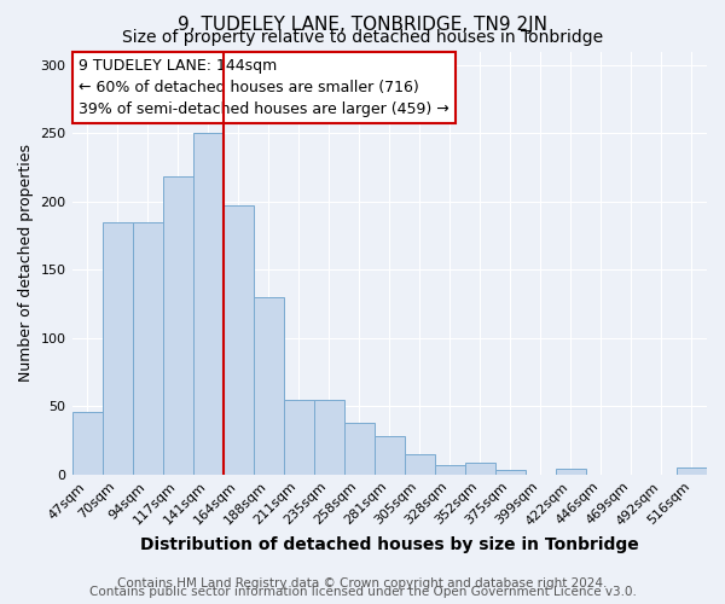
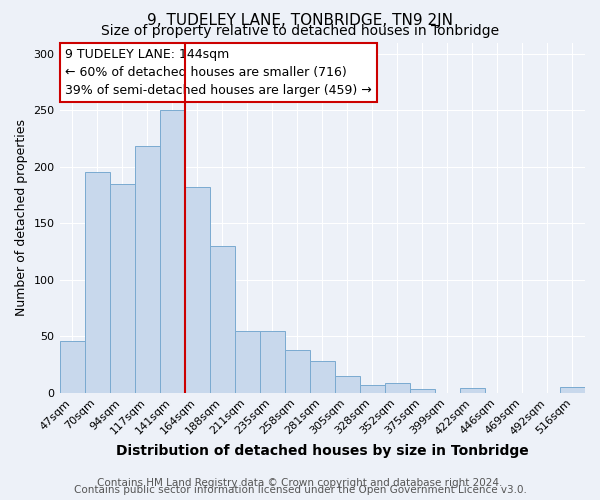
70sqm: 185 -> 195
164sqm: 197 -> 182
